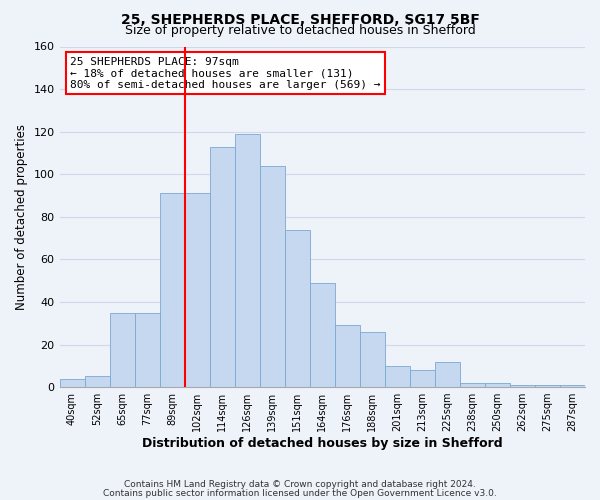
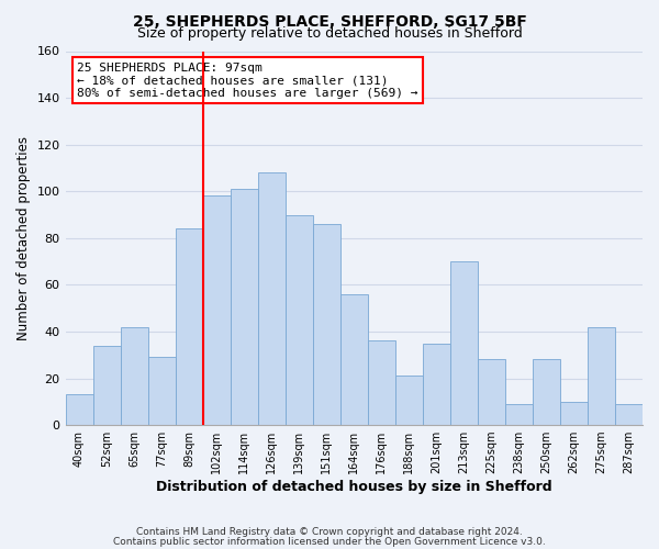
40sqm: 4 -> 13
52sqm: 5 -> 34
65sqm: 35 -> 42
77sqm: 35 -> 29
89sqm: 91 -> 84
102sqm: 91 -> 98
114sqm: 113 -> 101
126sqm: 119 -> 108
139sqm: 104 -> 90
151sqm: 74 -> 86
164sqm: 49 -> 56
176sqm: 29 -> 36
188sqm: 26 -> 21
201sqm: 10 -> 35
213sqm: 8 -> 70
225sqm: 12 -> 28
238sqm: 2 -> 9
250sqm: 2 -> 28
262sqm: 1 -> 10
275sqm: 1 -> 42
287sqm: 1 -> 9
